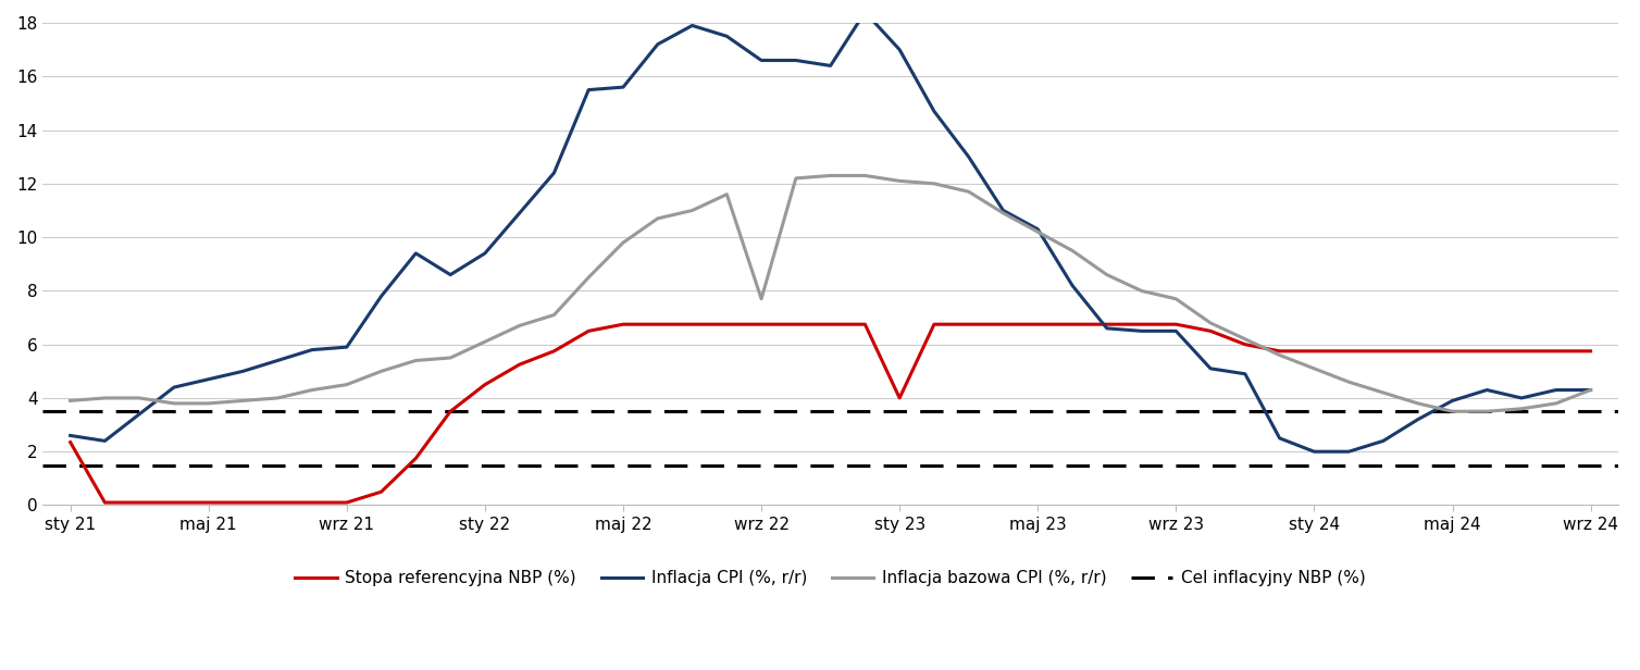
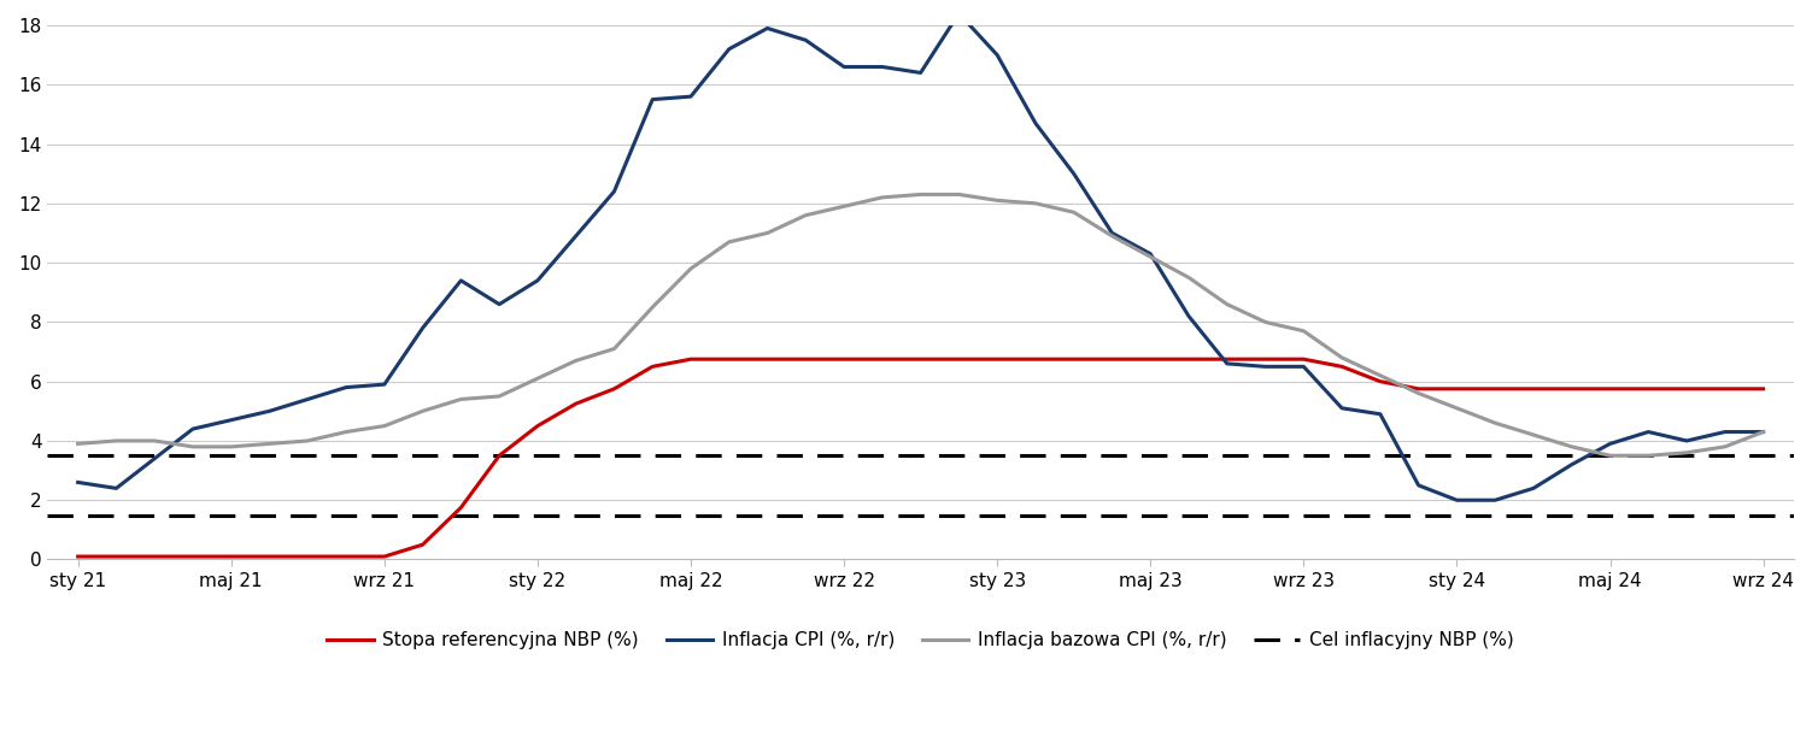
Stopa referencyjna NBP (%)/sty 21: 2.35 -> 0.10
Inflacja bazowa CPI (%, r/r)/wrz 22: 7.7 -> 11.9
Stopa referencyjna NBP (%)/sty 23: 4.00 -> 6.75
